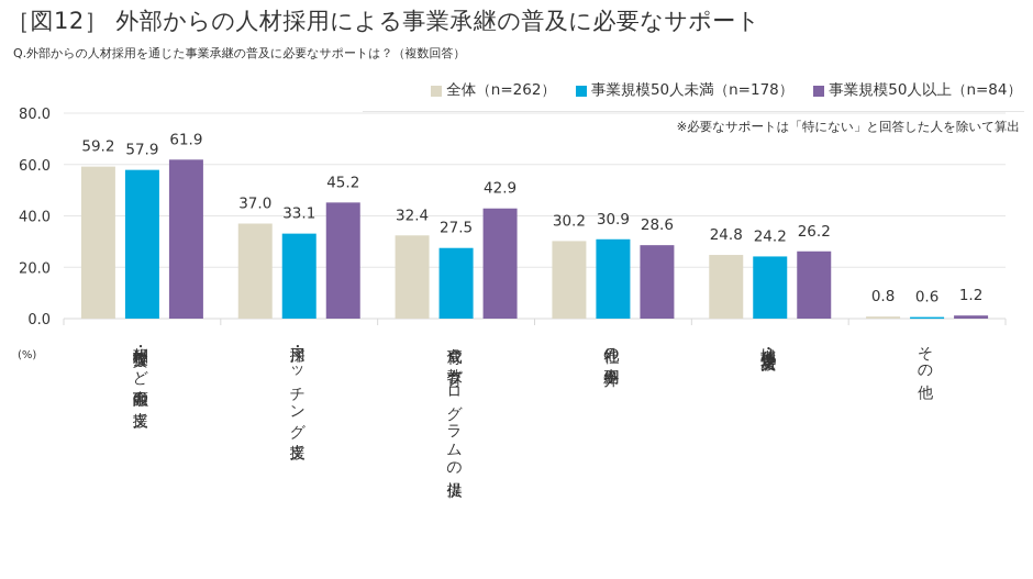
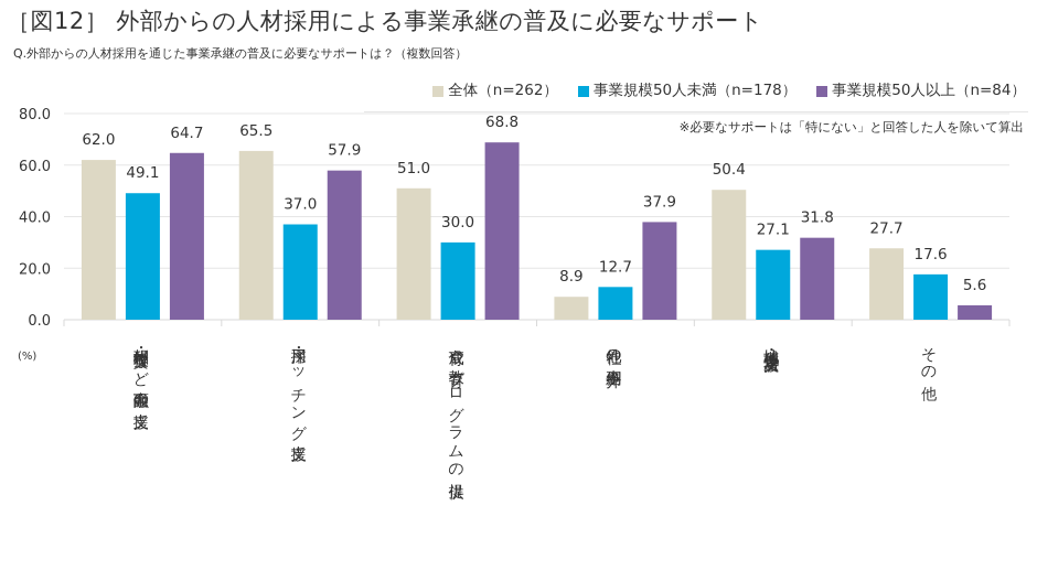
全体（n=262）/報酬・投資など金融面の支援: 59.2 -> 62.0
事業規模50人未満（n=178）/報酬・投資など金融面の支援: 57.9 -> 49.1
事業規模50人以上（n=84）/報酬・投資など金融面の支援: 61.9 -> 64.7
全体（n=262）/採用・マッチング支援: 37.0 -> 65.5
事業規模50人未満（n=178）/採用・マッチング支援: 33.1 -> 37.0
事業規模50人以上（n=84）/採用・マッチング支援: 45.2 -> 57.9
全体（n=262）/育成や教育プログラムの提供: 32.4 -> 51.0
事業規模50人未満（n=178）/育成や教育プログラムの提供: 27.5 -> 30.0
事業規模50人以上（n=84）/育成や教育プログラムの提供: 42.9 -> 68.8
全体（n=262）/他社の事例紹介: 30.2 -> 8.9
事業規模50人未満（n=178）/他社の事例紹介: 30.9 -> 12.7
事業規模50人以上（n=84）/他社の事例紹介: 28.6 -> 37.9
全体（n=262）/地域移住・定着支援: 24.8 -> 50.4
事業規模50人未満（n=178）/地域移住・定着支援: 24.2 -> 27.1
事業規模50人以上（n=84）/地域移住・定着支援: 26.2 -> 31.8
全体（n=262）/その他: 0.8 -> 27.7
事業規模50人未満（n=178）/その他: 0.6 -> 17.6
事業規模50人以上（n=84）/その他: 1.2 -> 5.6
